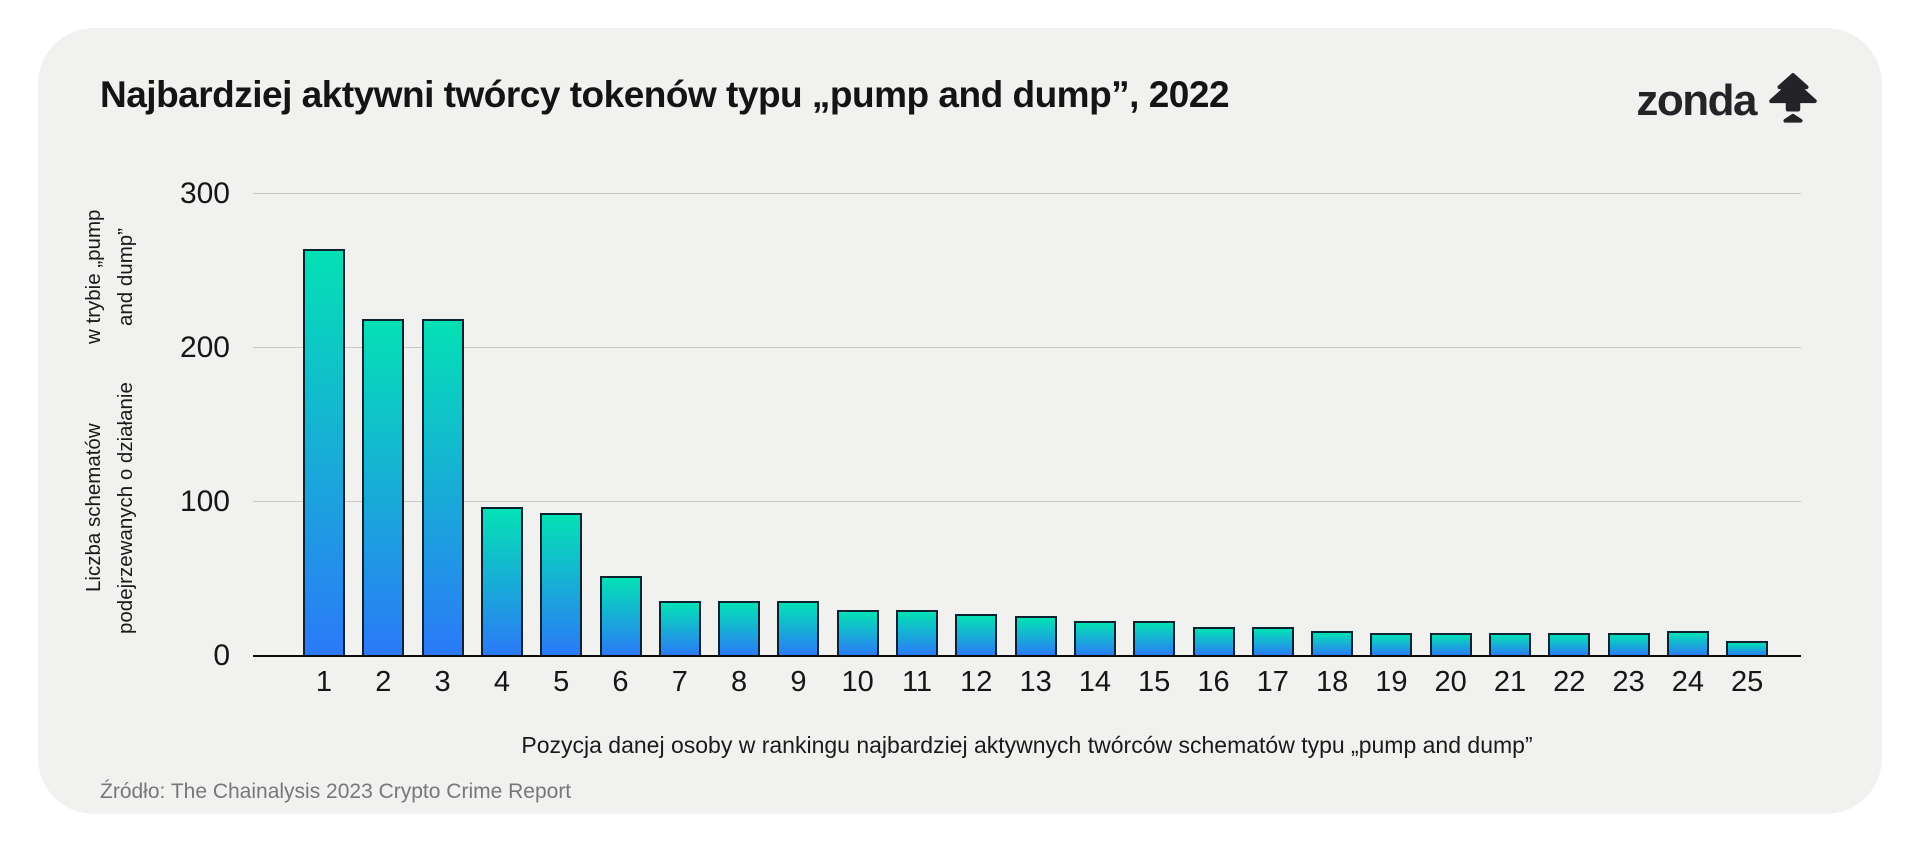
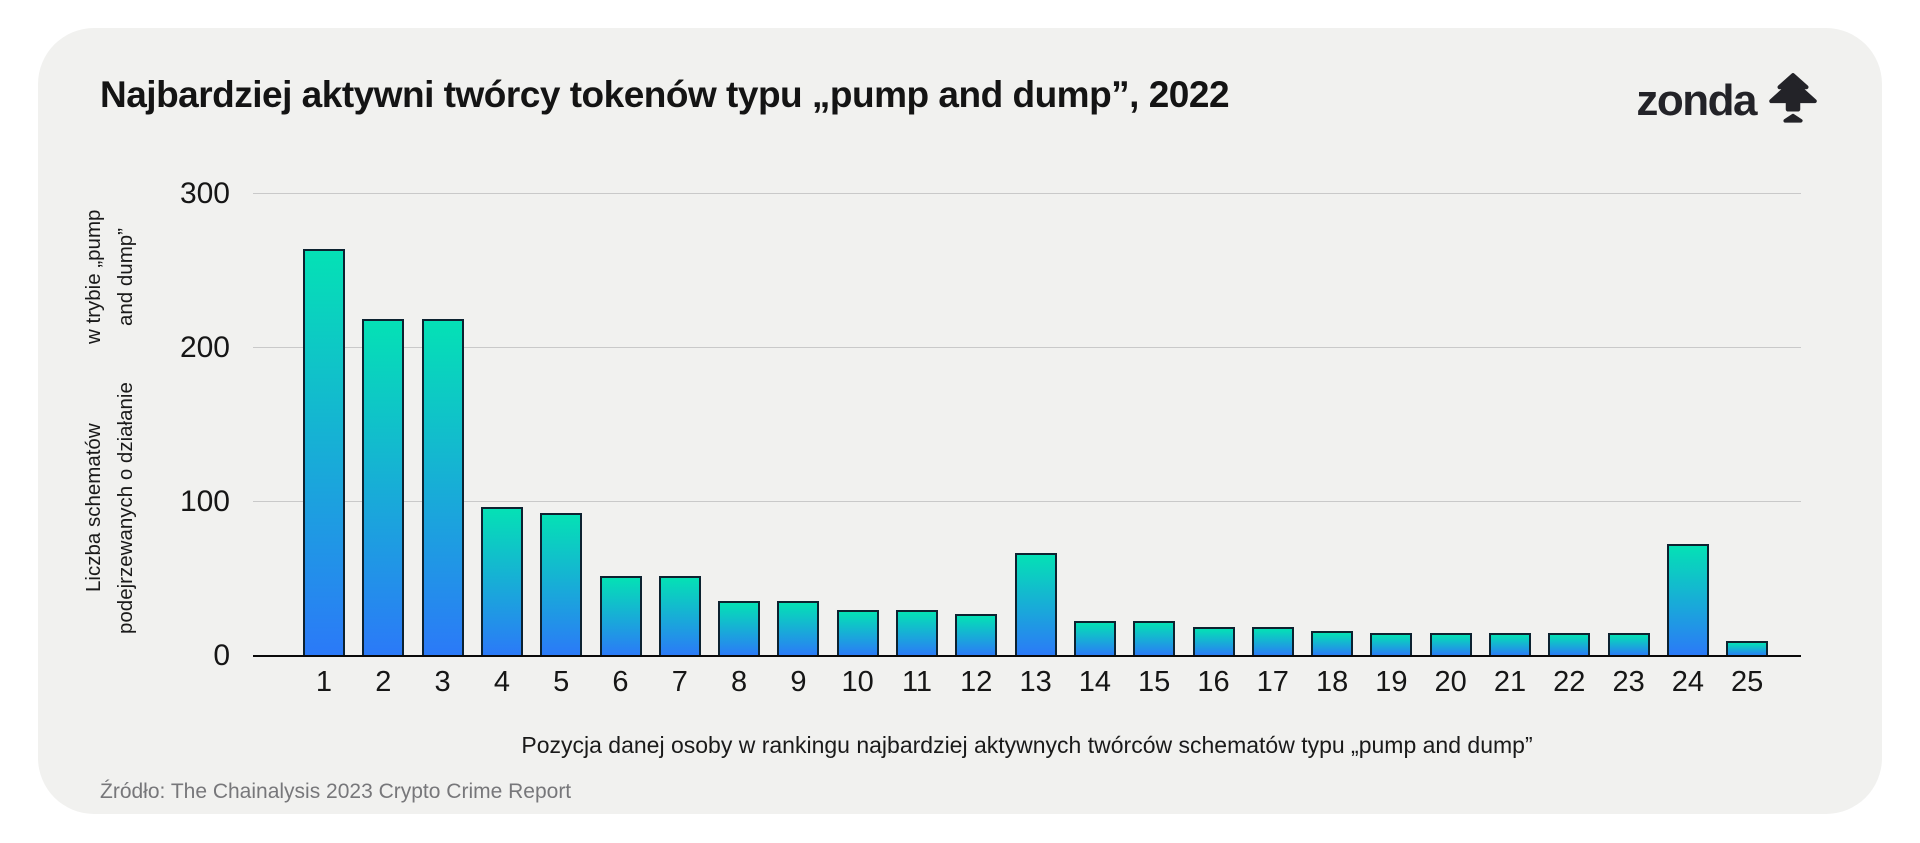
7: 36 -> 52
13: 26 -> 67
24: 16 -> 73
